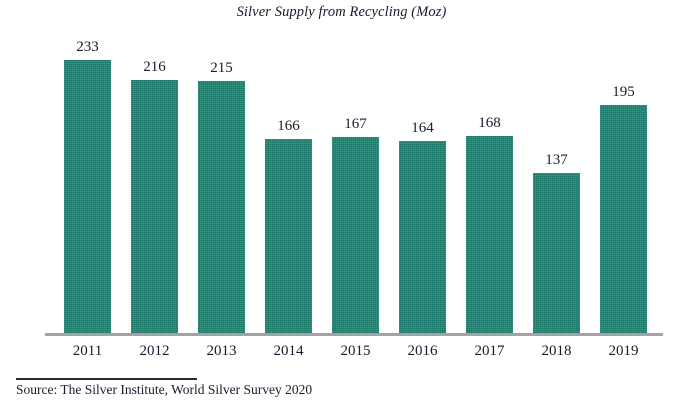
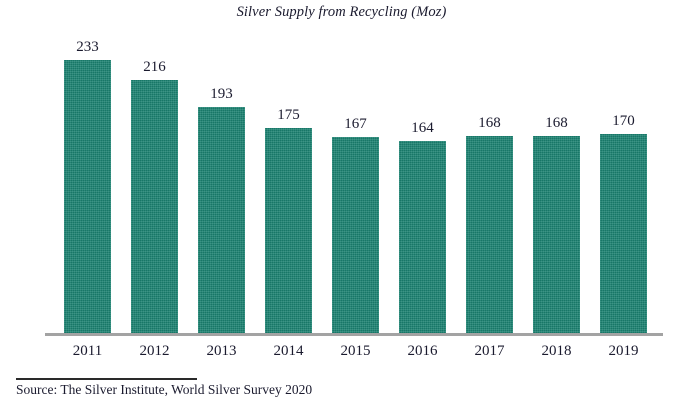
2013: 215 -> 193
2014: 166 -> 175
2018: 137 -> 168
2019: 195 -> 170
